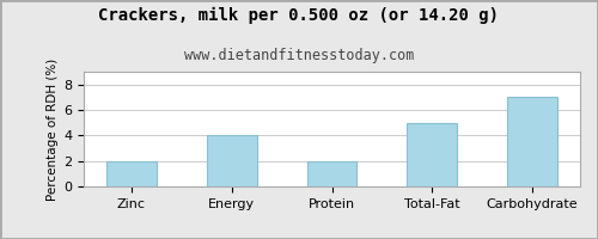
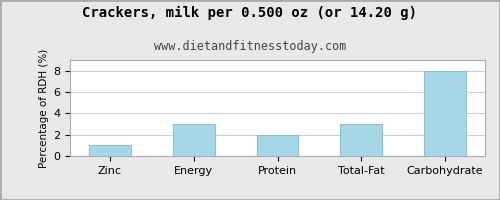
Zinc: 2 -> 1
Energy: 4 -> 3
Total-Fat: 5 -> 3
Carbohydrate: 7 -> 8
